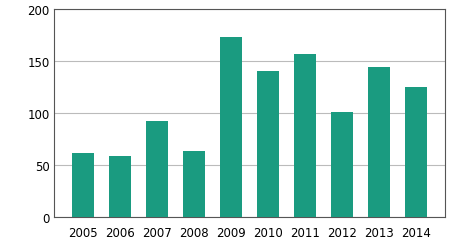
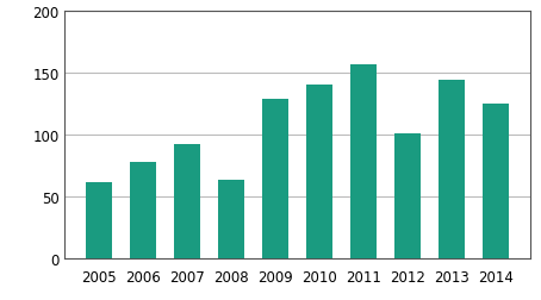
2006: 58 -> 78
2009: 173 -> 129
